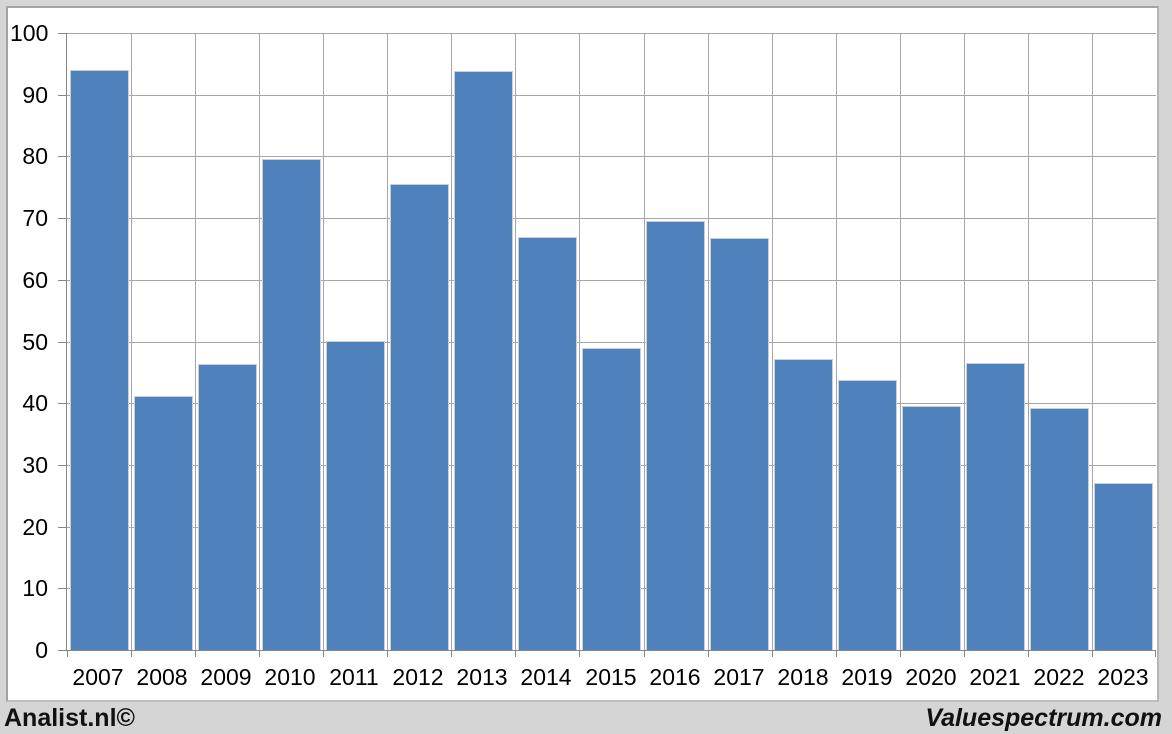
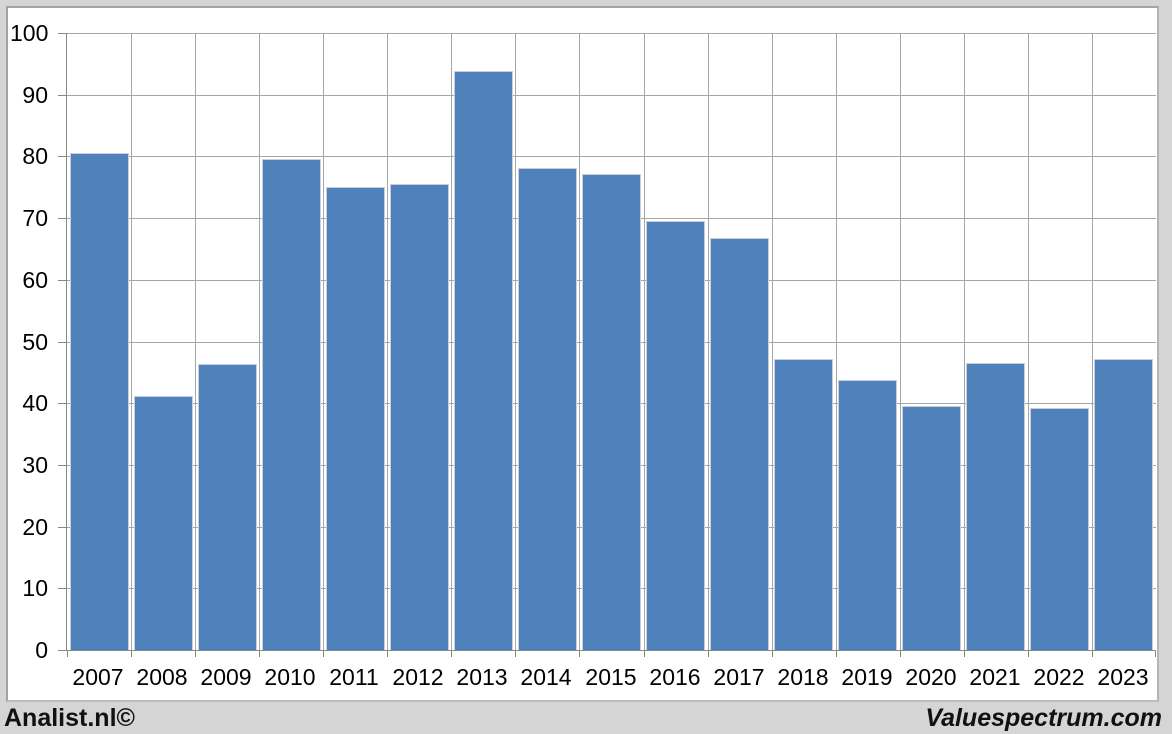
2007: 94 -> 81
2011: 50 -> 75
2014: 67 -> 78
2015: 49 -> 77
2023: 27 -> 47
